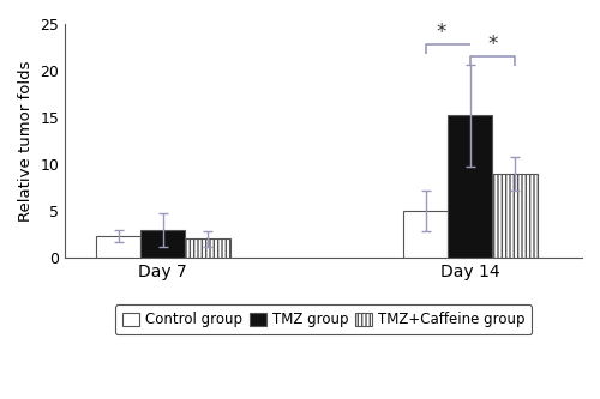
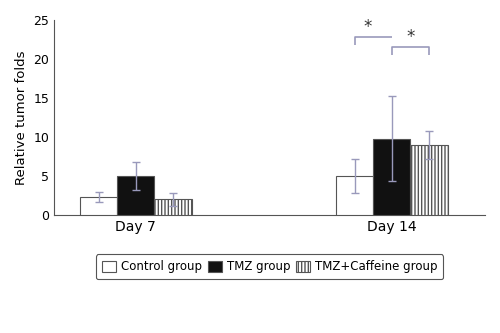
TMZ group/Day 7: 3.0 -> 5.0
TMZ group/Day 14: 15.2 -> 9.8
